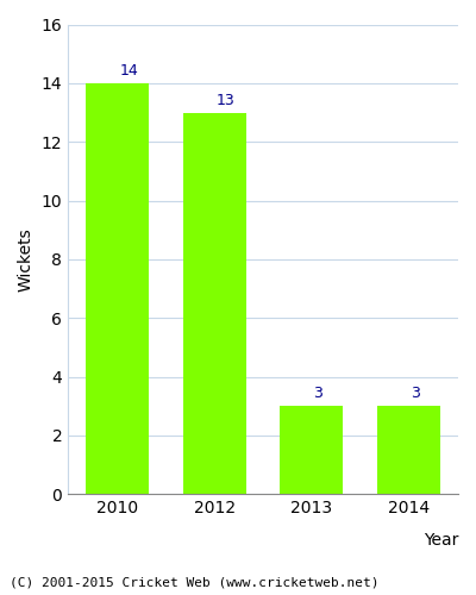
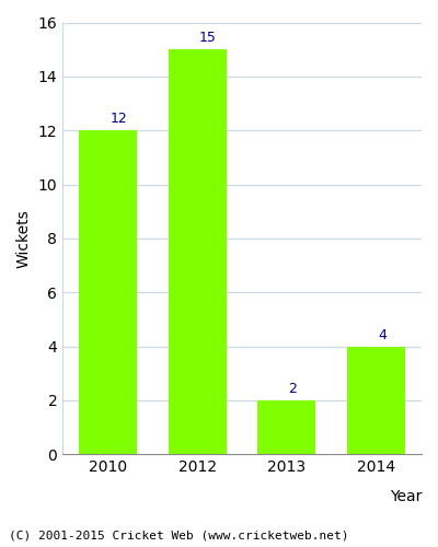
2010: 14 -> 12
2012: 13 -> 15
2013: 3 -> 2
2014: 3 -> 4
